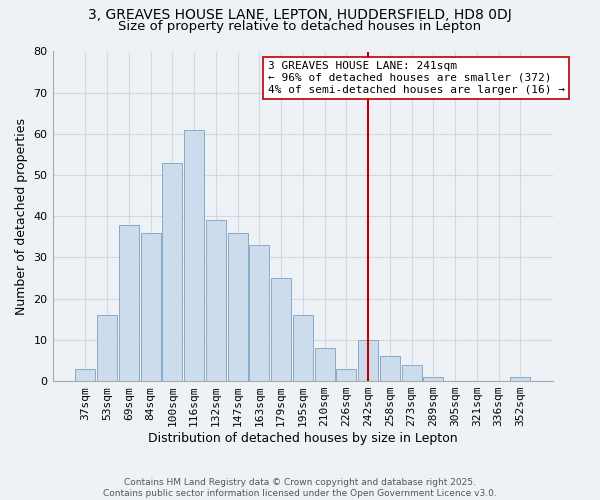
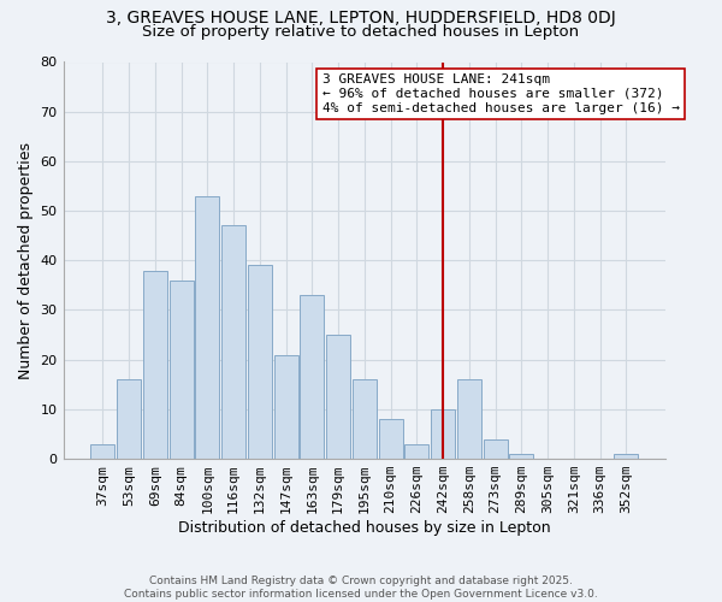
116sqm: 61 -> 47
147sqm: 36 -> 21
258sqm: 6 -> 16
